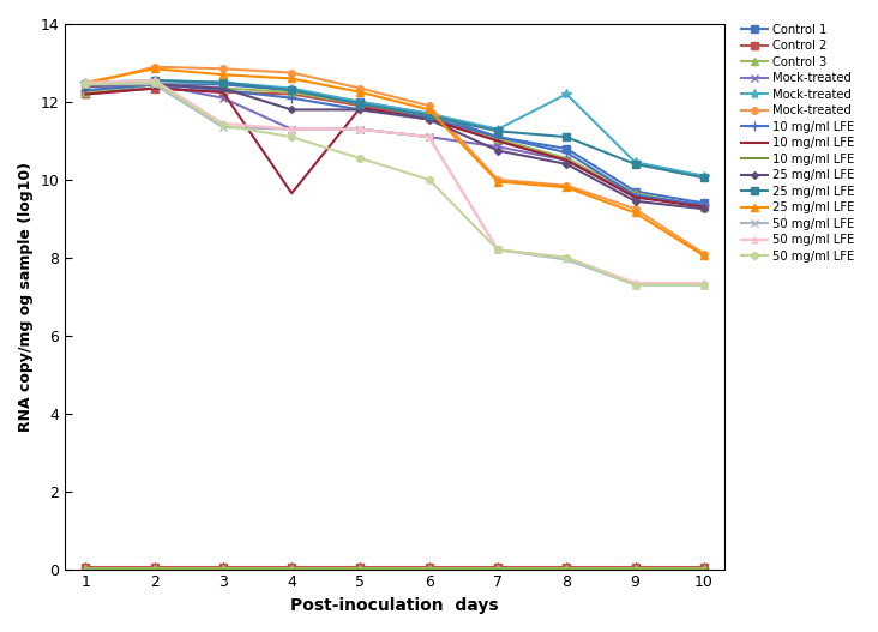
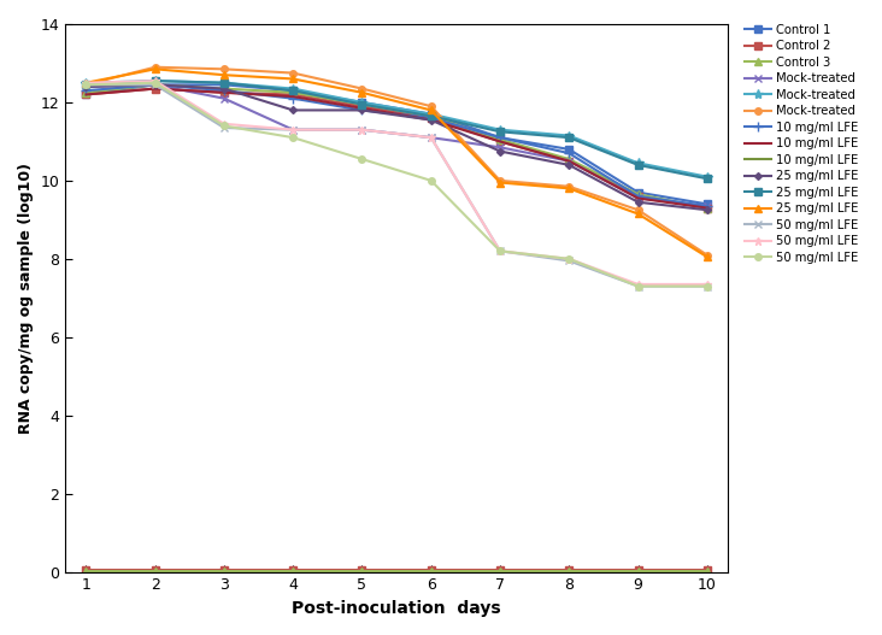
10 mg/ml LFE/4: 9.65 -> 12.15
Mock-treated/8: 12.20 -> 11.15
